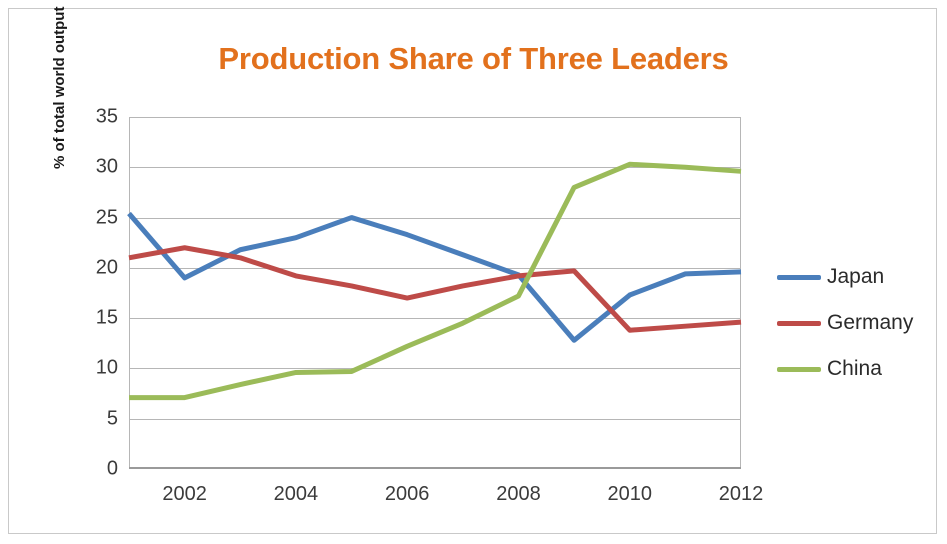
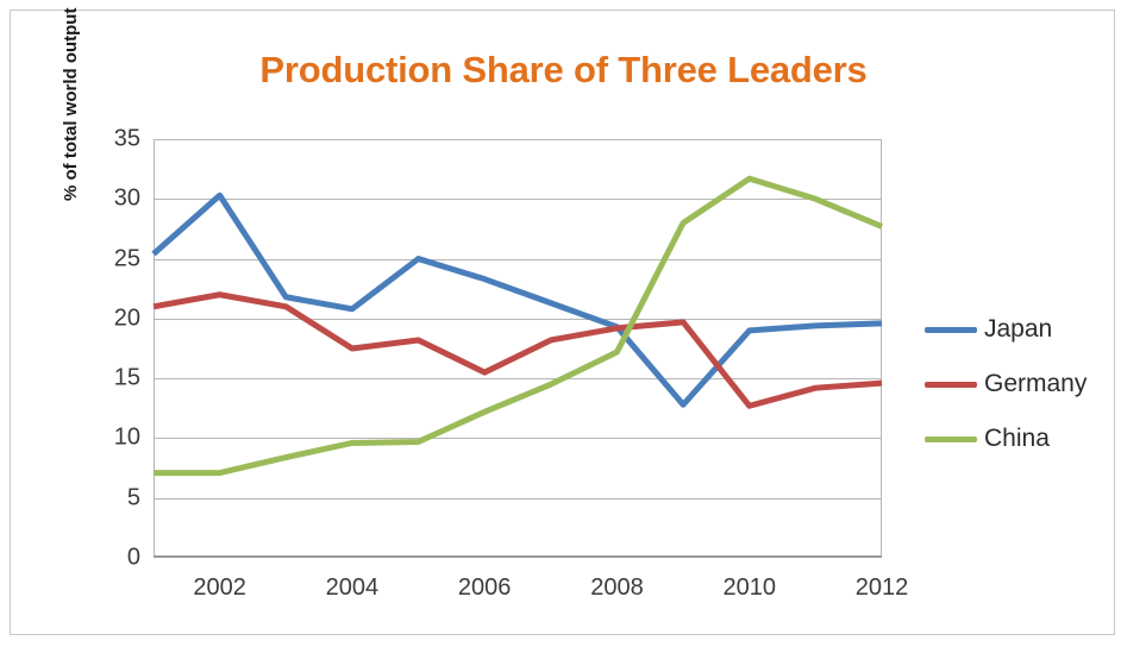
Japan/2002: 19.0 -> 30.3
Japan/2004: 23.0 -> 20.8
Germany/2004: 19.2 -> 17.5
Germany/2006: 17.0 -> 15.5
Japan/2010: 17.3 -> 19.0
Germany/2010: 13.8 -> 12.7
China/2010: 30.3 -> 31.7
China/2012: 29.6 -> 27.7
